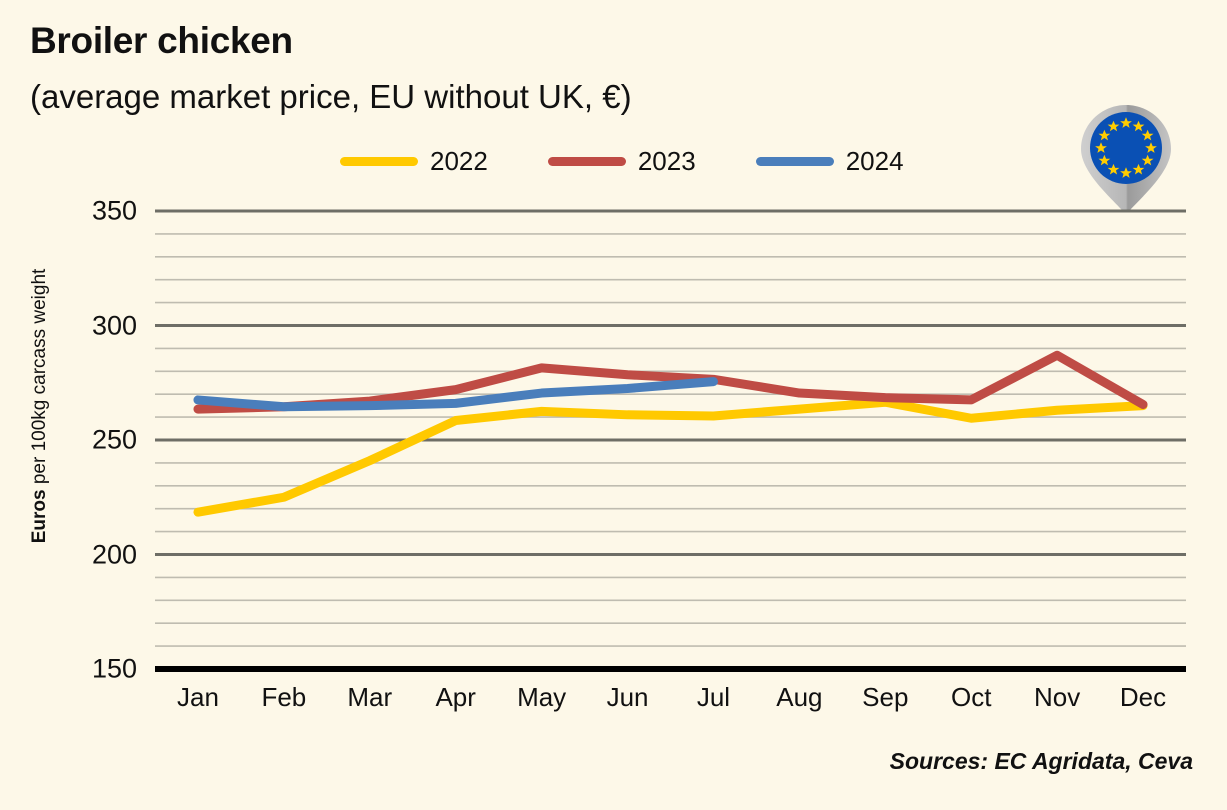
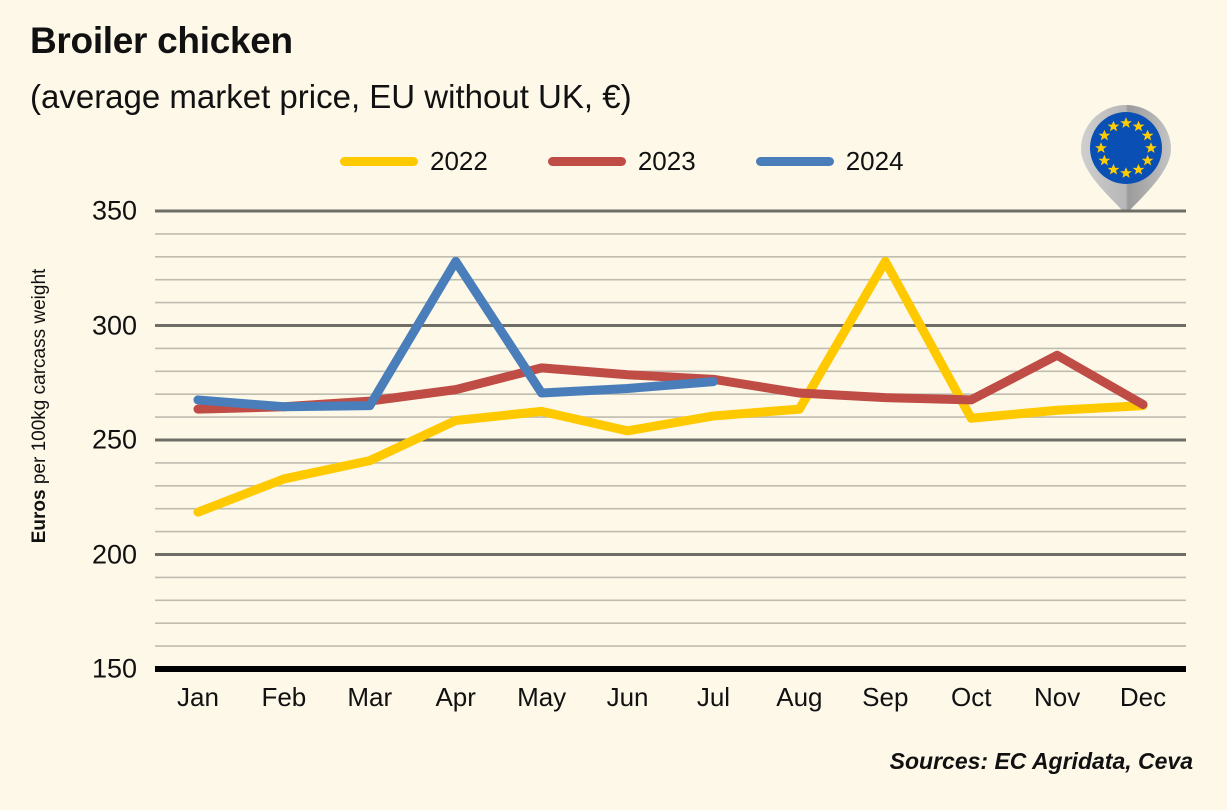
2022/Feb: 225 -> 233
2024/Apr: 266 -> 328
2022/Jun: 261 -> 254
2022/Sep: 266 -> 328
